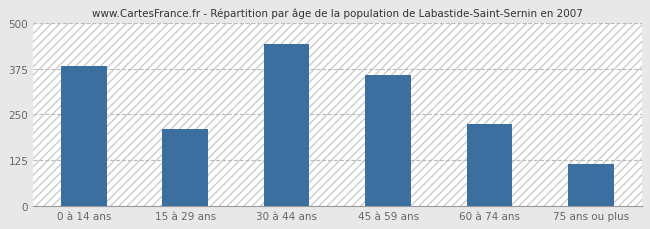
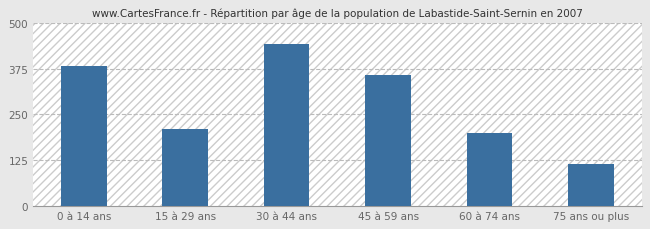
60 à 74 ans: 223 -> 200
